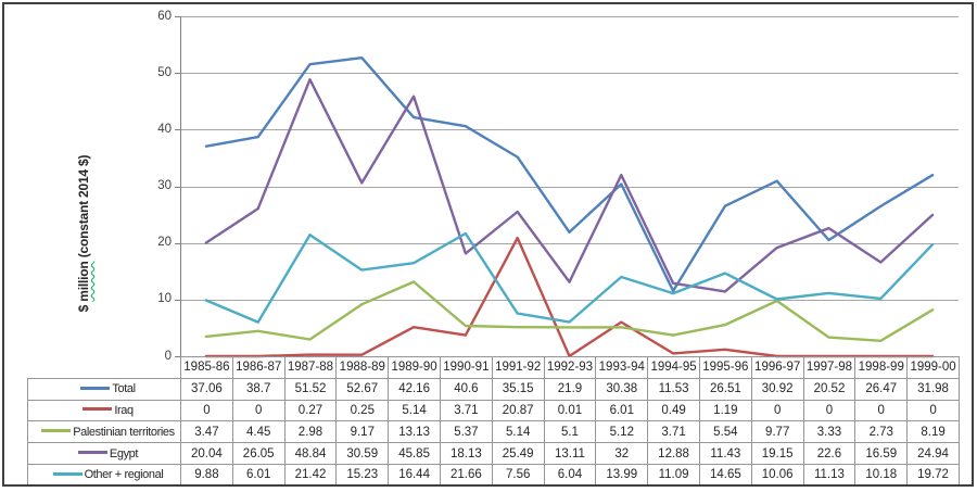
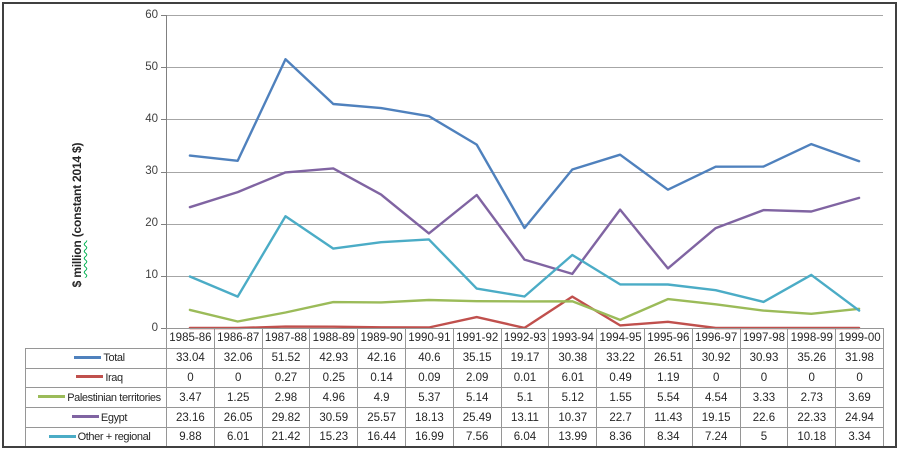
Total/1985-86: 37.06 -> 33.04
Egypt/1985-86: 20.04 -> 23.16
Total/1986-87: 38.7 -> 32.06
Palestinian territories/1986-87: 4.45 -> 1.25
Egypt/1987-88: 48.84 -> 29.82
Total/1988-89: 52.67 -> 42.93
Palestinian territories/1988-89: 9.17 -> 4.96
Iraq/1989-90: 5.14 -> 0.14
Palestinian territories/1989-90: 13.13 -> 4.9
Egypt/1989-90: 45.85 -> 25.57
Iraq/1990-91: 3.71 -> 0.09
Other + regional/1990-91: 21.66 -> 16.99
Iraq/1991-92: 20.87 -> 2.09
Total/1992-93: 21.9 -> 19.17
Egypt/1993-94: 32 -> 10.37
Total/1994-95: 11.53 -> 33.22
Palestinian territories/1994-95: 3.71 -> 1.55
Egypt/1994-95: 12.88 -> 22.7
Other + regional/1994-95: 11.09 -> 8.36
Other + regional/1995-96: 14.65 -> 8.34
Palestinian territories/1996-97: 9.77 -> 4.54
Other + regional/1996-97: 10.06 -> 7.24
Total/1997-98: 20.52 -> 30.93
Other + regional/1997-98: 11.13 -> 5
Total/1998-99: 26.47 -> 35.26
Egypt/1998-99: 16.59 -> 22.33
Palestinian territories/1999-00: 8.19 -> 3.69
Other + regional/1999-00: 19.72 -> 3.34
